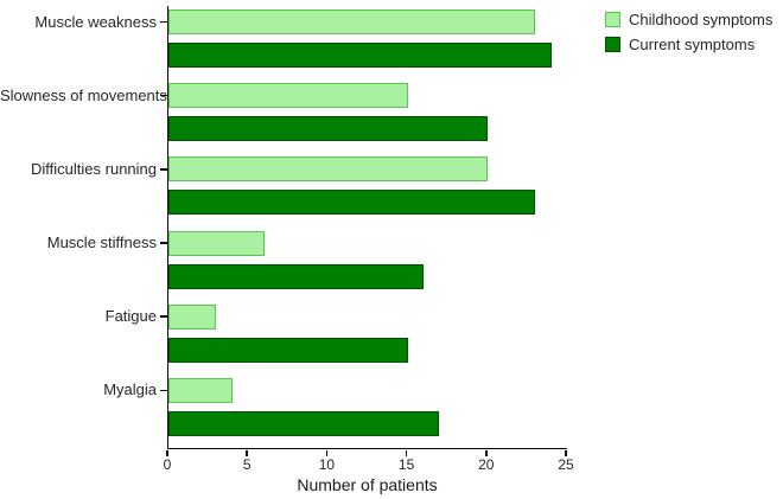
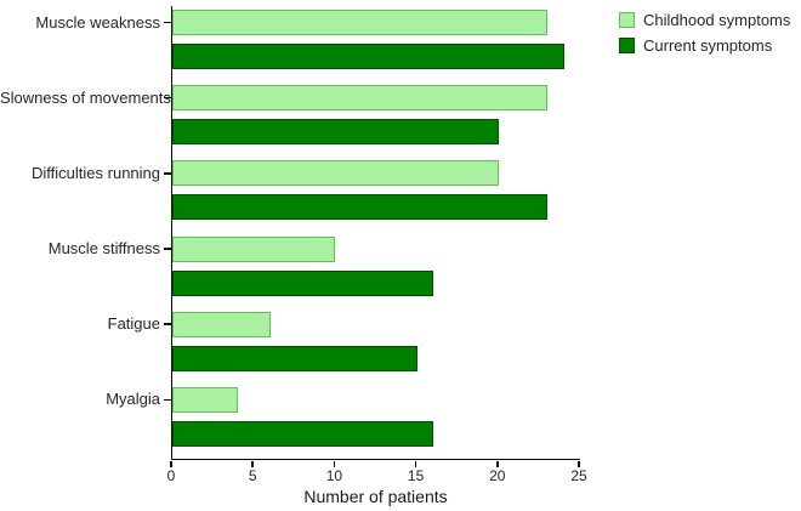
Childhood symptoms/Slowness of movements: 15 -> 23
Childhood symptoms/Muscle stiffness: 6 -> 10
Childhood symptoms/Fatigue: 3 -> 6
Current symptoms/Myalgia: 17 -> 16
